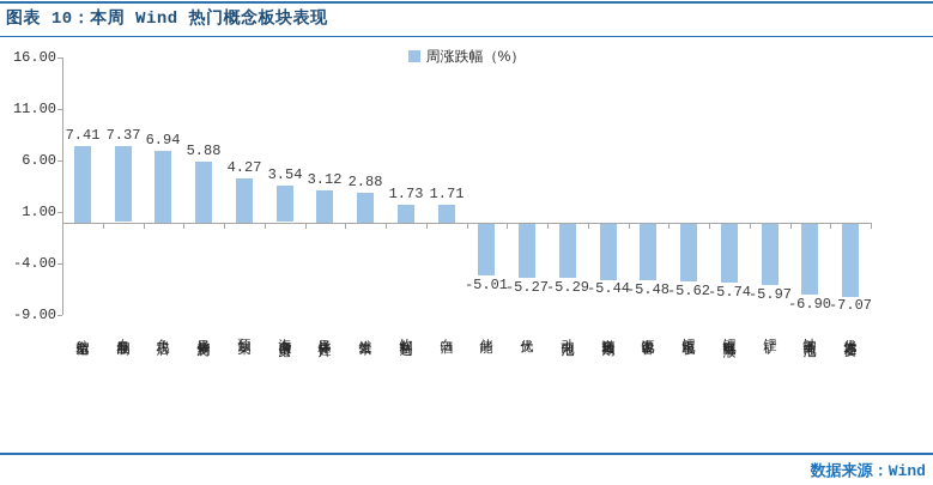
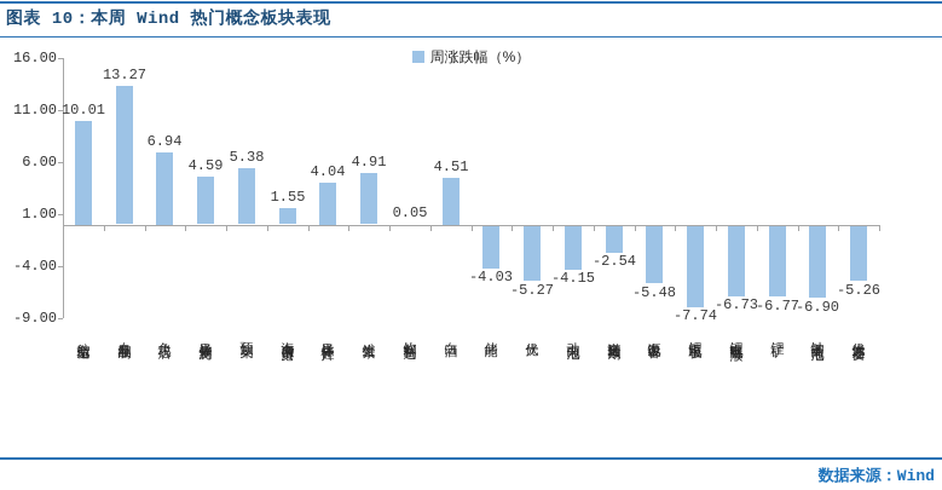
航空运输: 7.41 -> 10.01
血液制品: 7.37 -> 13.27
半导体封测: 5.88 -> 4.59
预制菜: 4.27 -> 5.38
海南自贸港: 3.54 -> 1.55
半导体硅片: 3.12 -> 4.04
维生素: 2.88 -> 4.91
饮料制造: 1.73 -> 0.05
白酒: 1.71 -> 4.51
储能: -5.01 -> -4.03
动力电池: -5.29 -> -4.15
高送转预期: -5.44 -> -2.54
锂电正极: -5.62 -> -7.74
锂电电解液: -5.74 -> -6.73
锂矿: -5.97 -> -6.77
光伏逆变器: -7.07 -> -5.26
